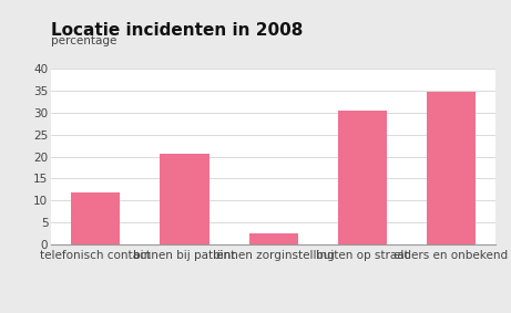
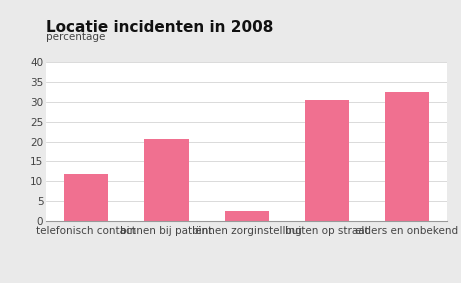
elders en onbekend: 34.8 -> 32.5
